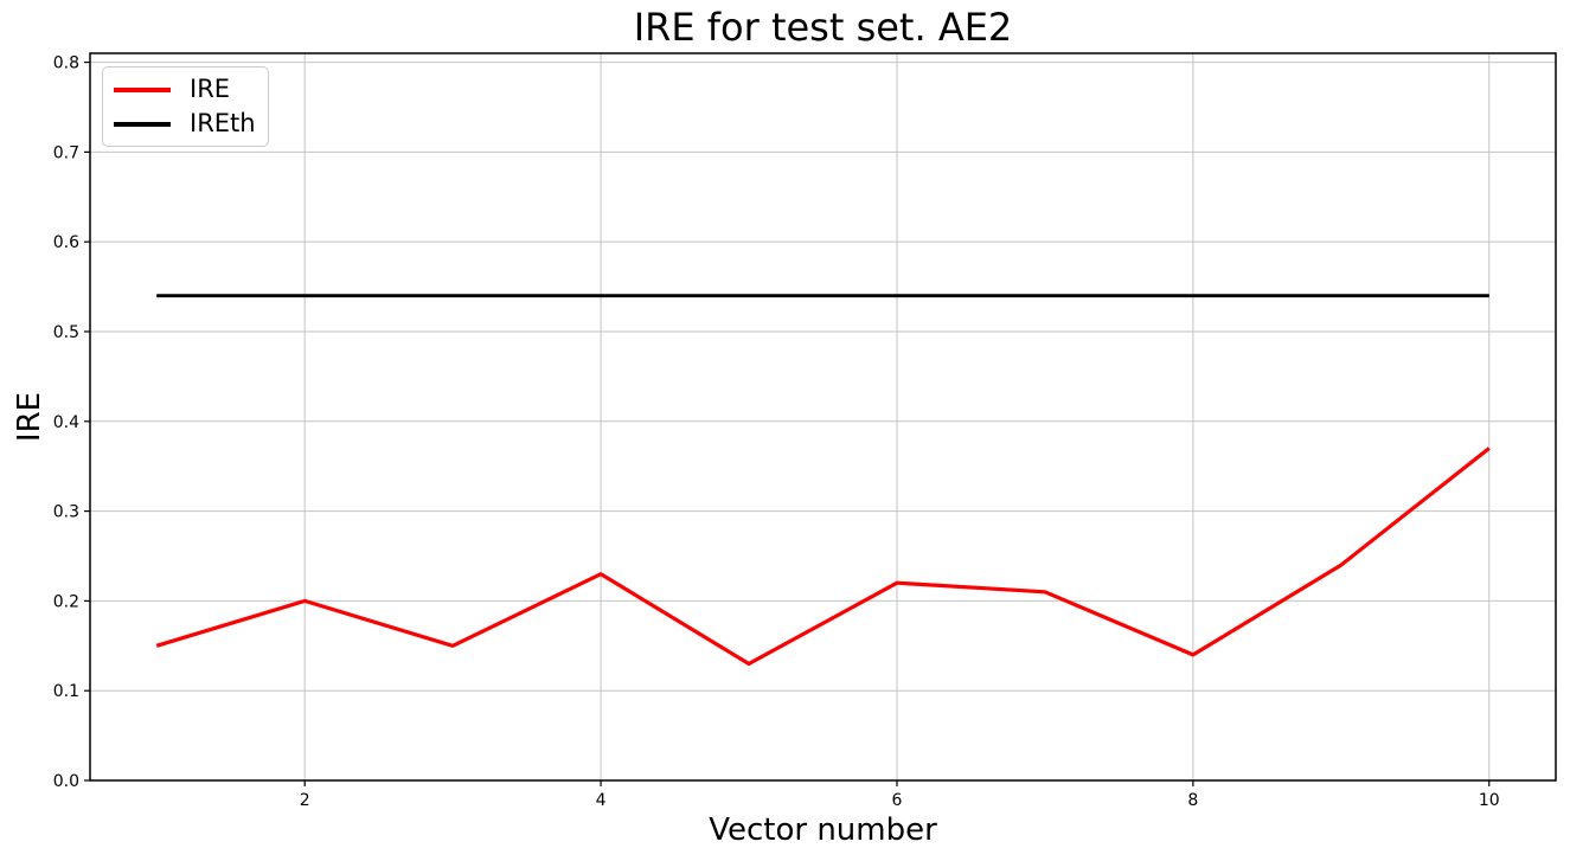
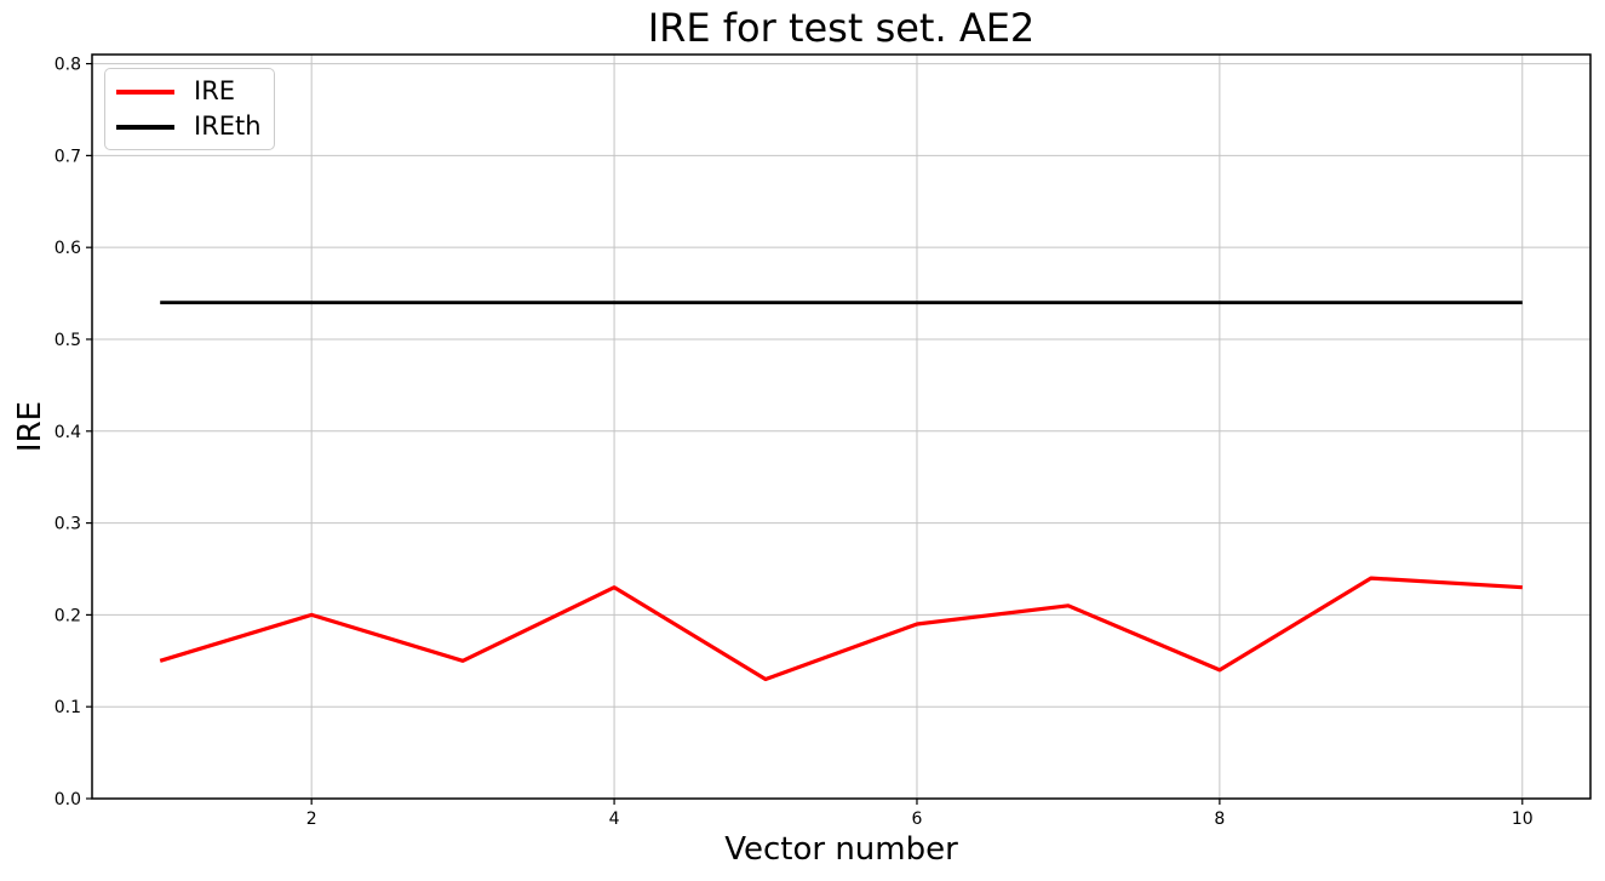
IRE/6: 0.22 -> 0.19
IRE/10: 0.37 -> 0.23
